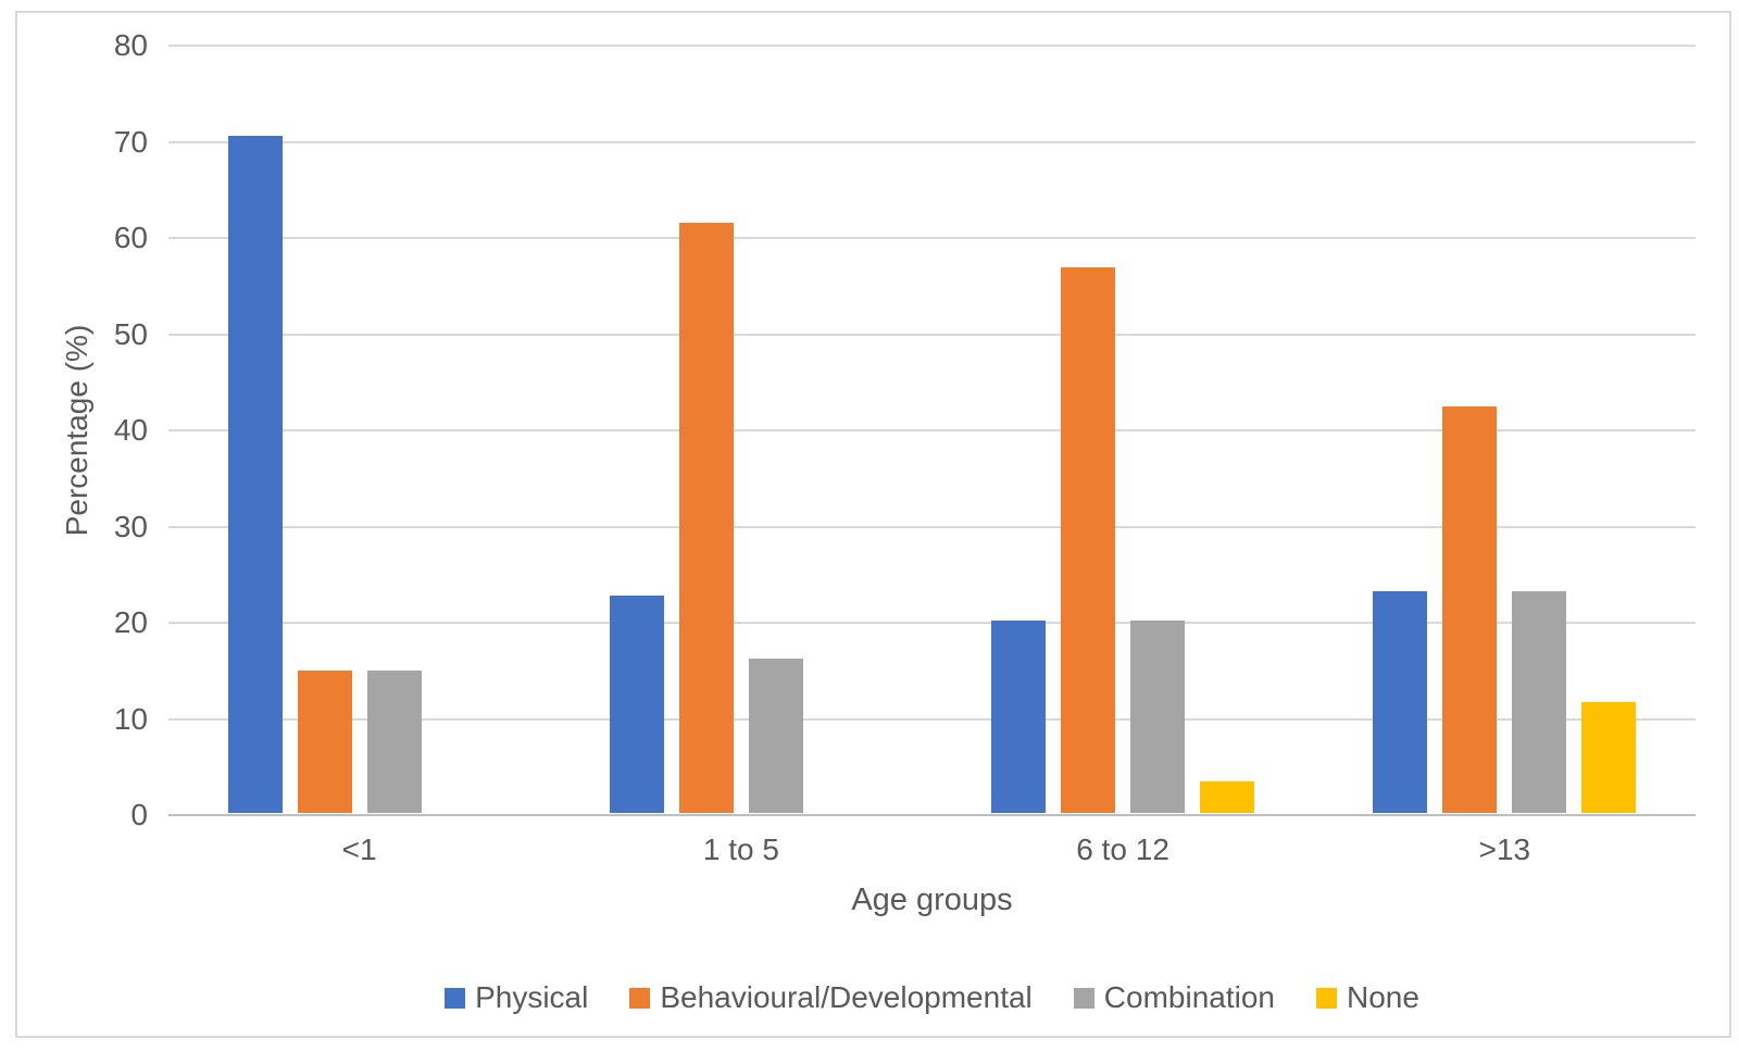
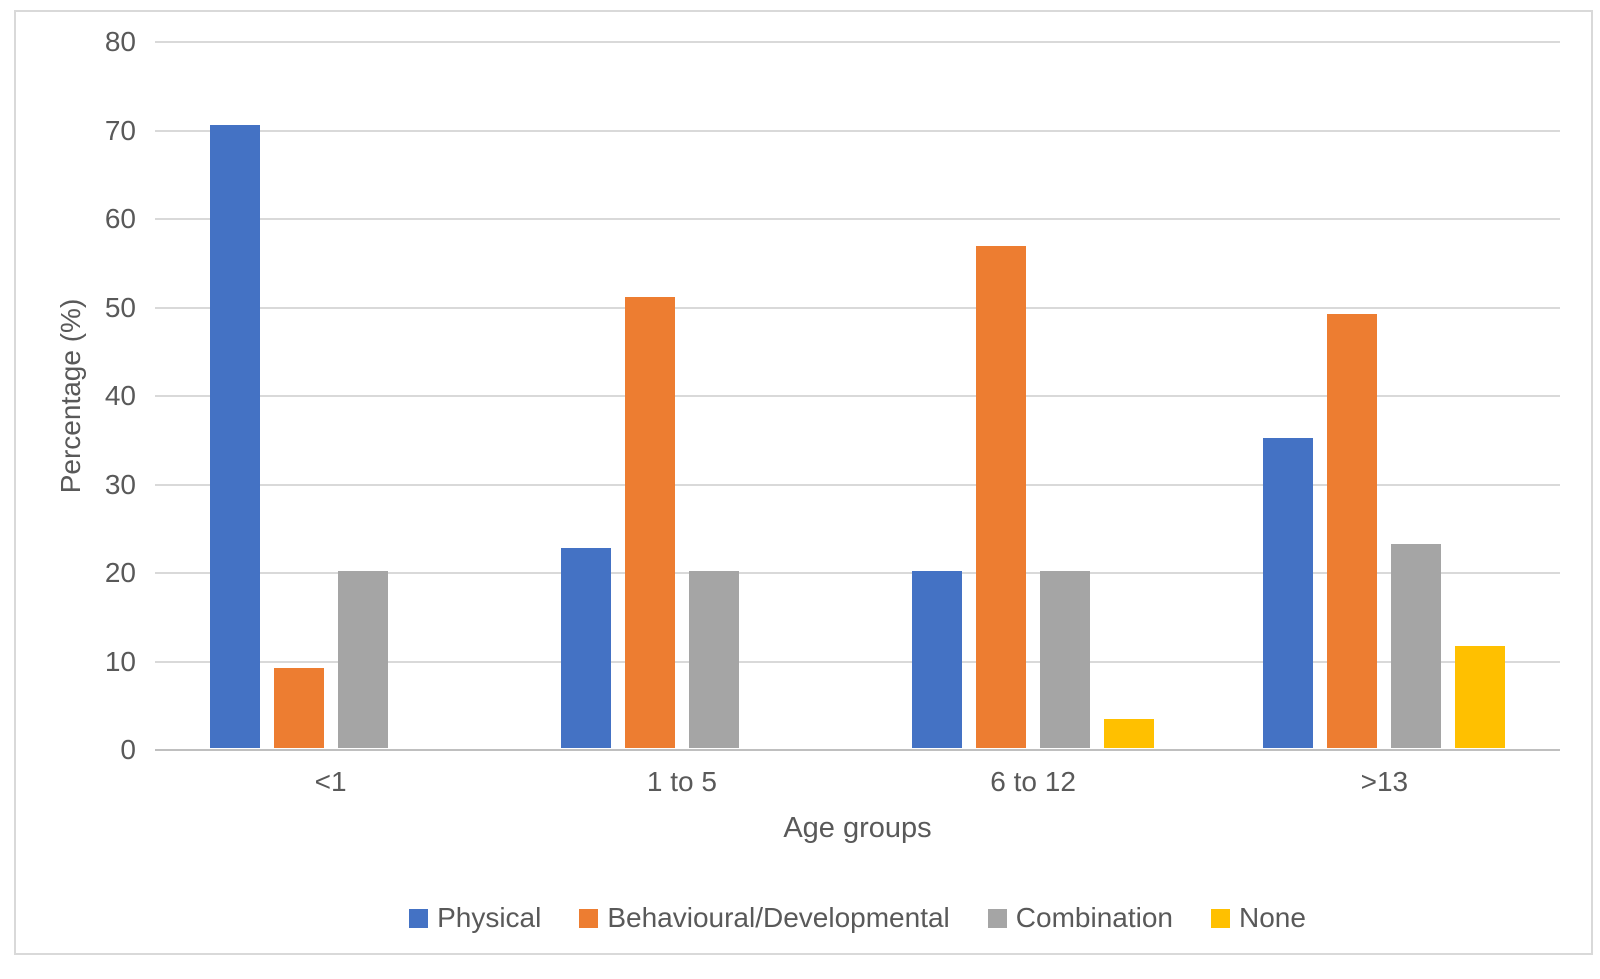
Behavioural/Developmental/<1: 15 -> 9
Combination/<1: 15 -> 20
Behavioural/Developmental/1 to 5: 61 -> 51
Combination/1 to 5: 16 -> 20
Physical/>13: 23 -> 35
Behavioural/Developmental/>13: 42 -> 49
